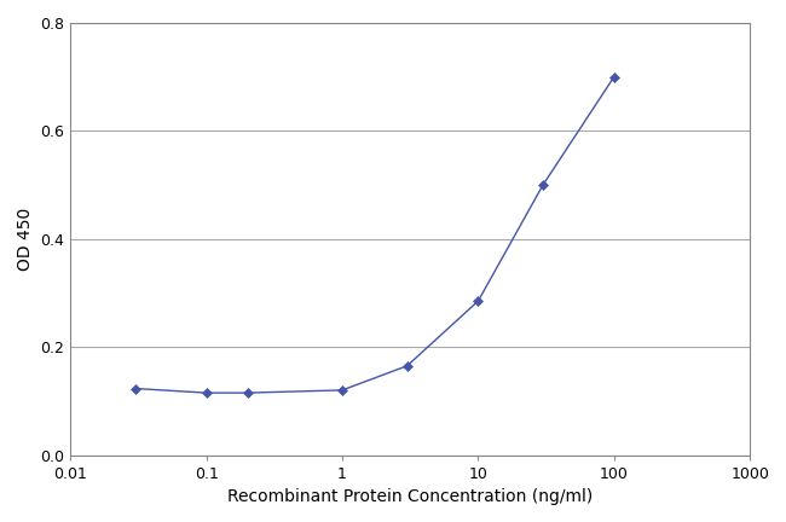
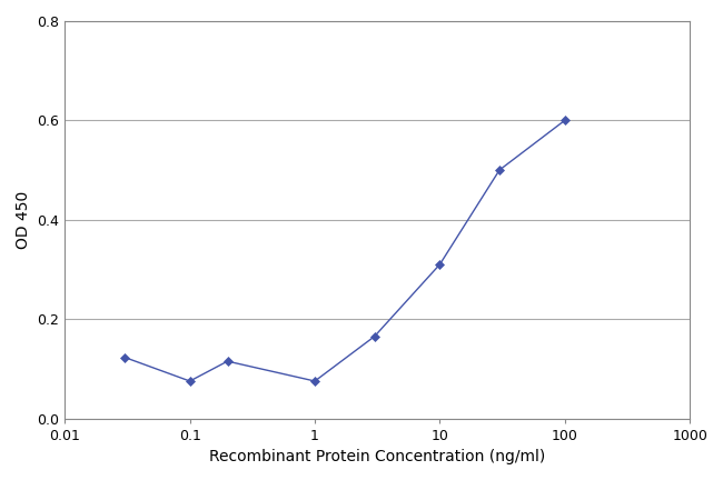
0.1: 0.115 -> 0.075
1: 0.120 -> 0.075
10: 0.285 -> 0.310
100: 0.700 -> 0.600
